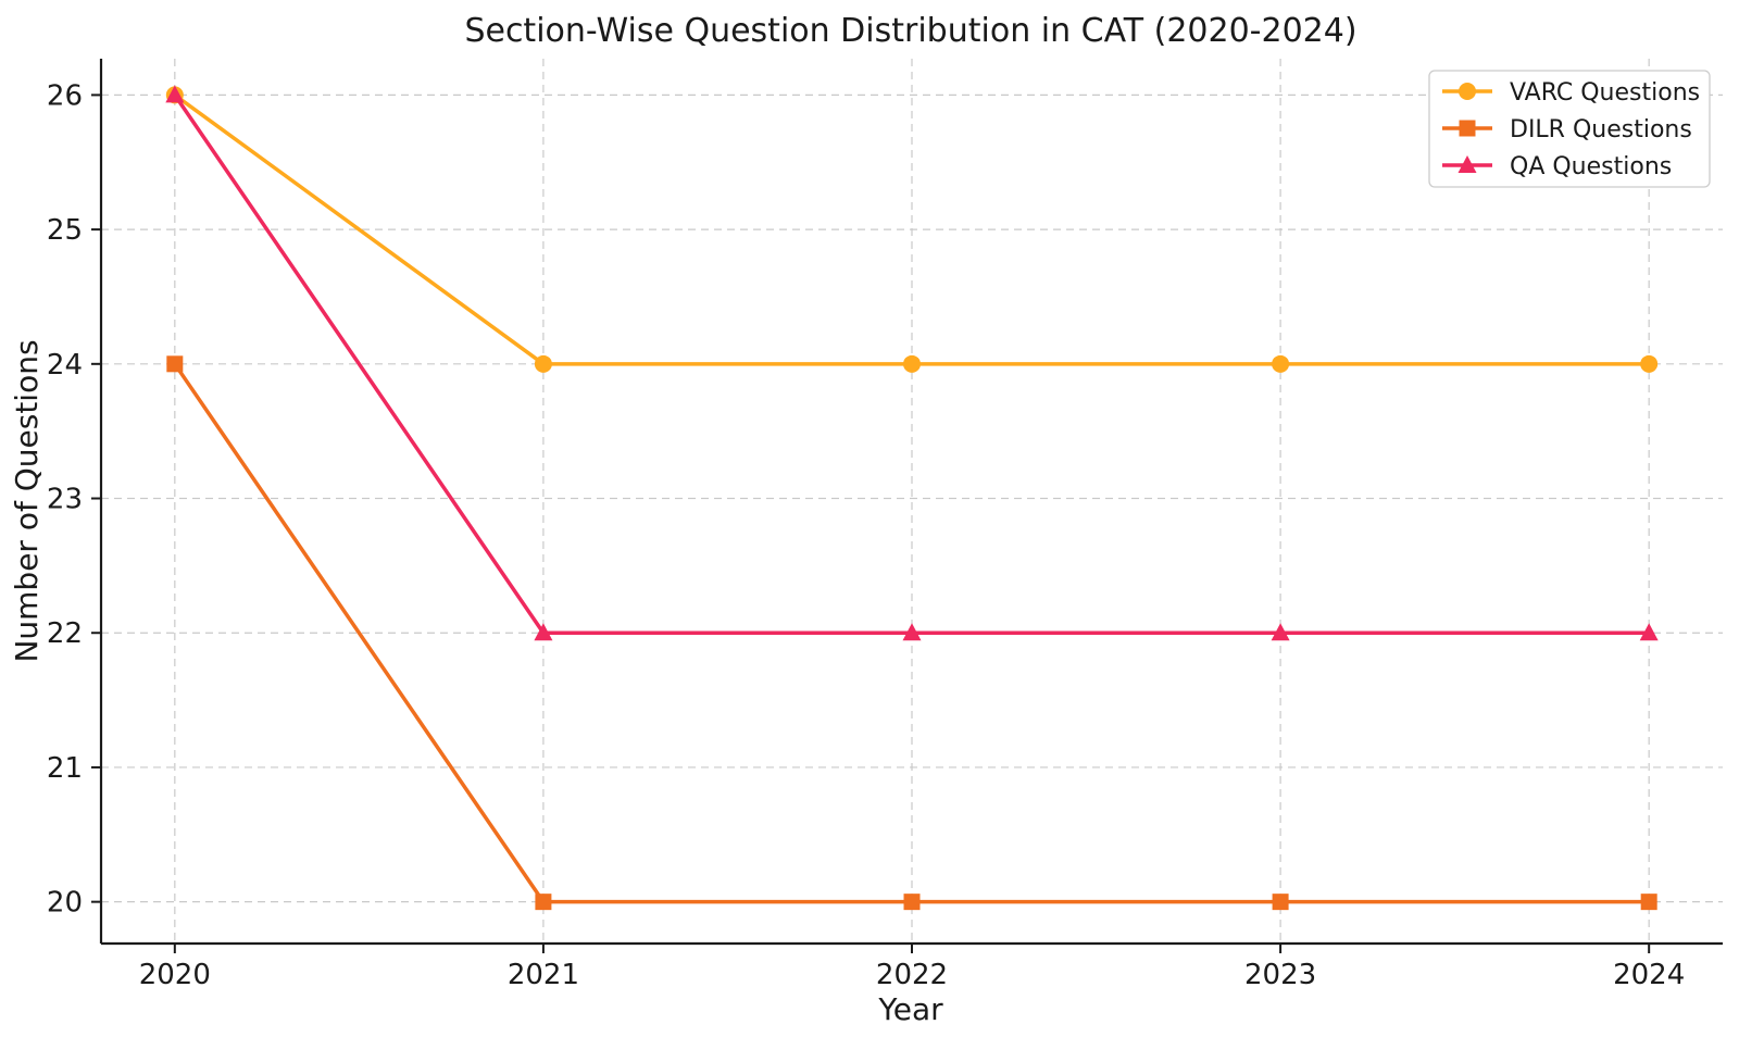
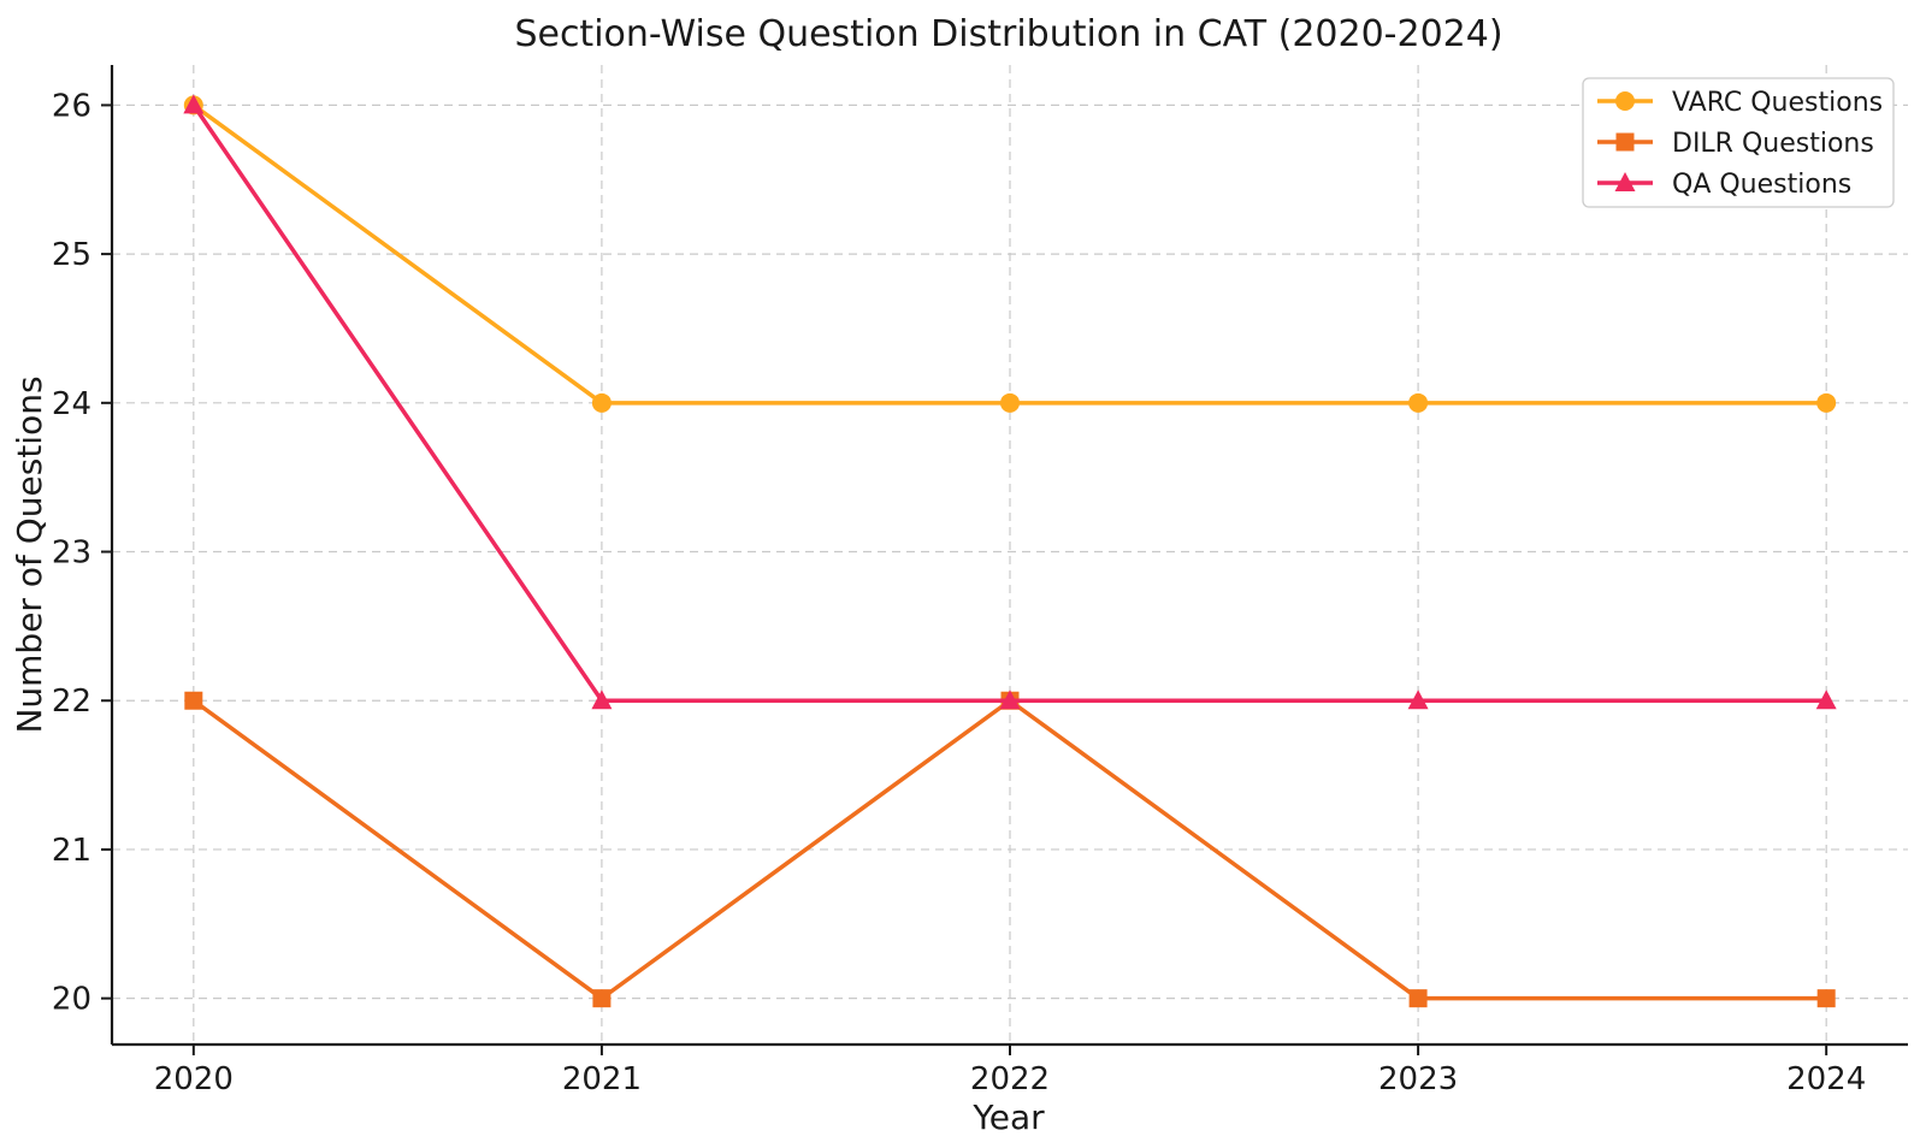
DILR Questions/2020: 24 -> 22
DILR Questions/2022: 20 -> 22
